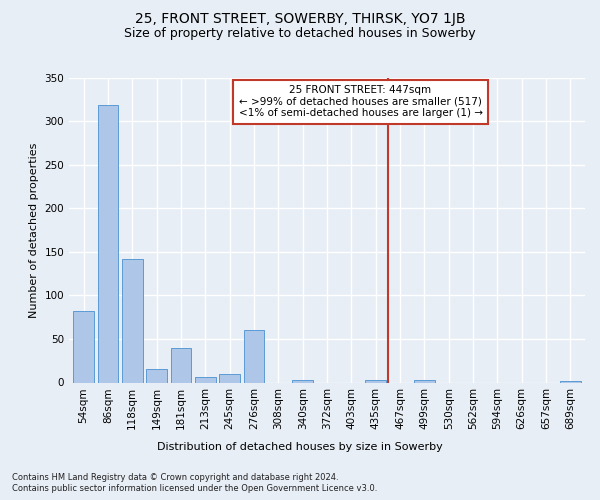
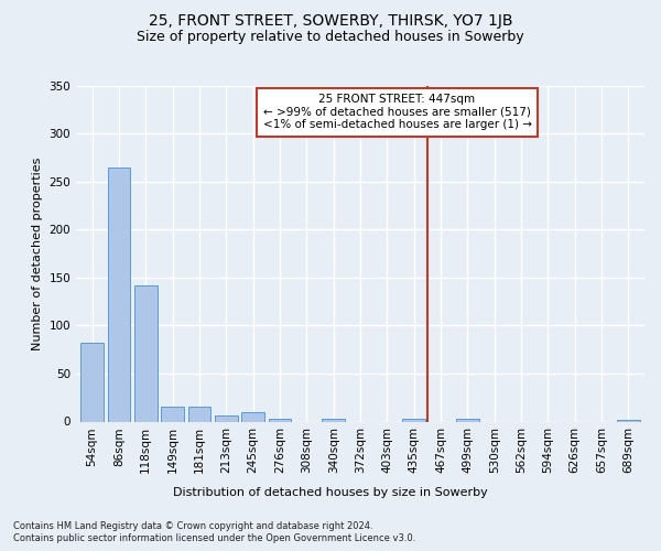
86sqm: 318 -> 265
181sqm: 40 -> 15
276sqm: 60 -> 3
